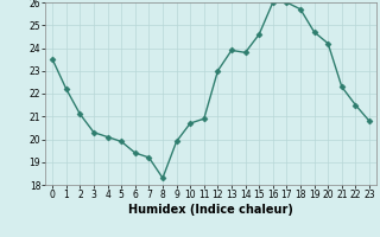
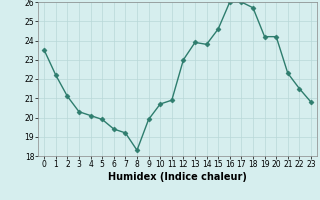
19: 24.7 -> 24.2
